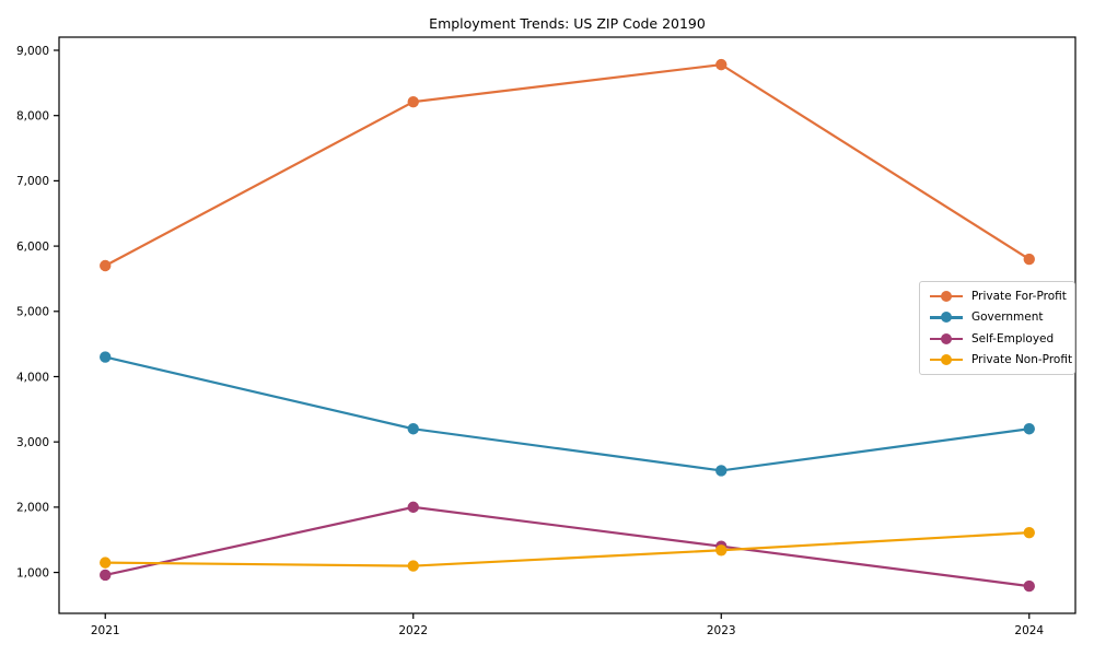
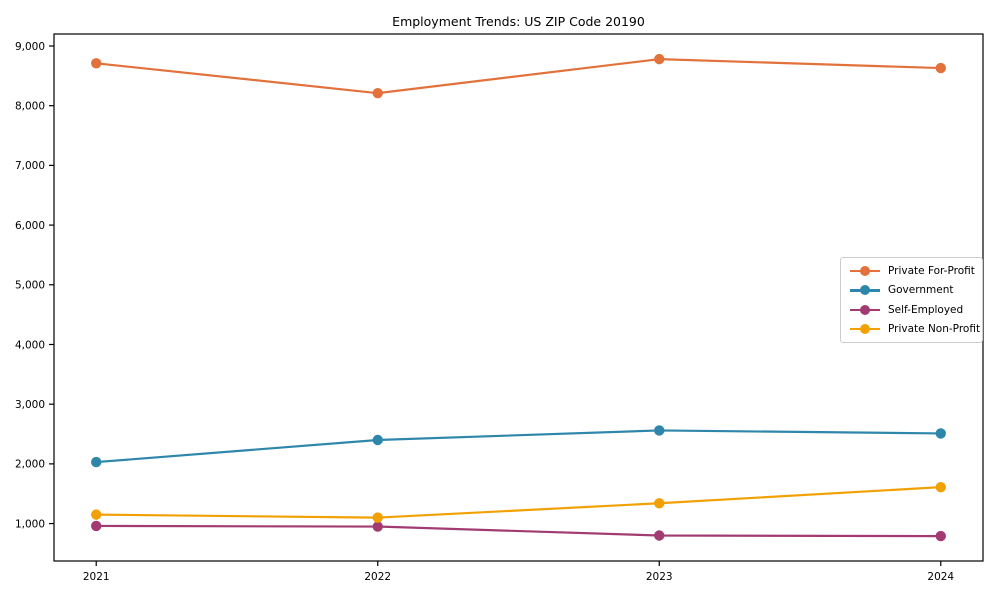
Private For-Profit/2021: 5700 -> 8700
Government/2021: 4300 -> 2000
Government/2022: 3200 -> 2400
Self-Employed/2022: 2000 -> 1000
Self-Employed/2023: 1400 -> 800
Private For-Profit/2024: 5800 -> 8600
Government/2024: 3200 -> 2500
